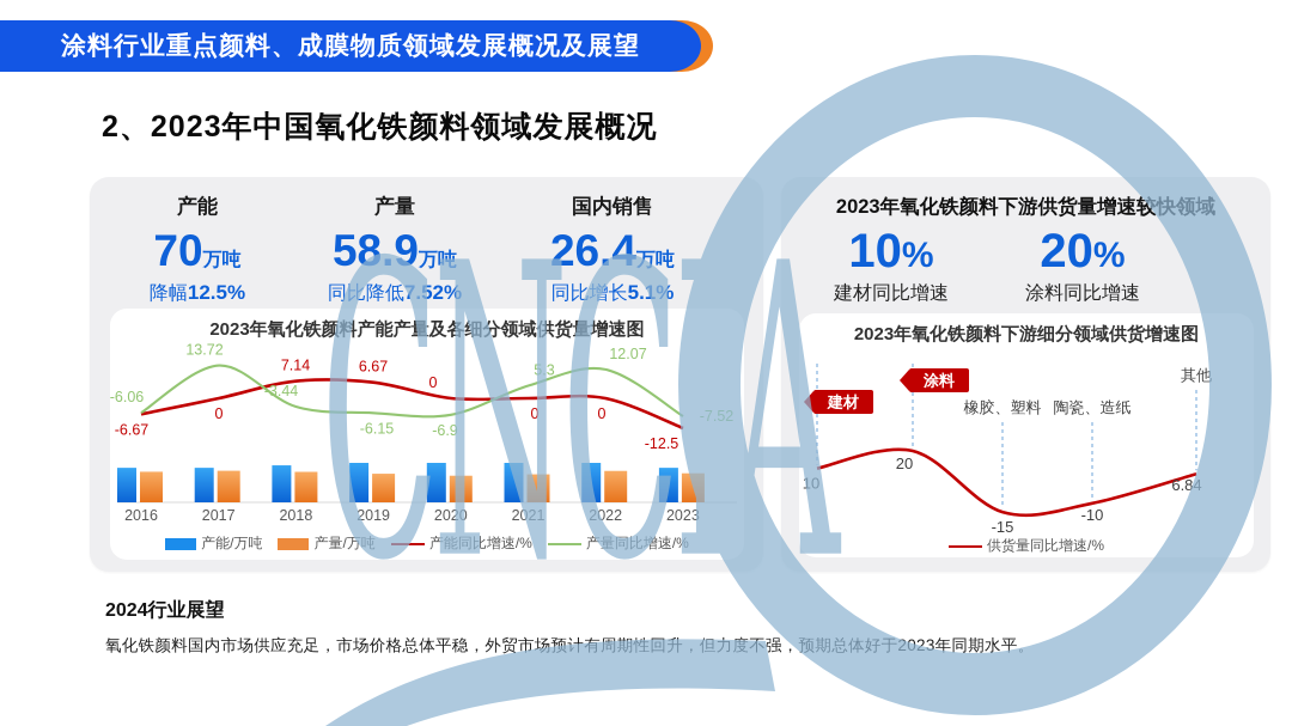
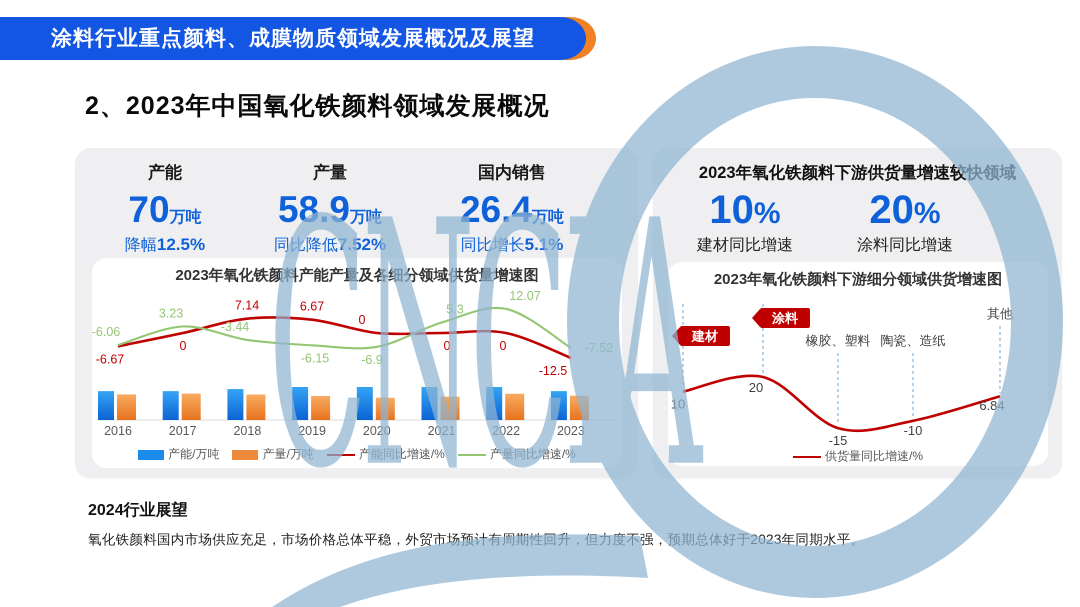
2023年氧化铁颜料产能产量及各细分领域供货量增速图/产量同比增速/%/2017: 13.72 -> 3.23
